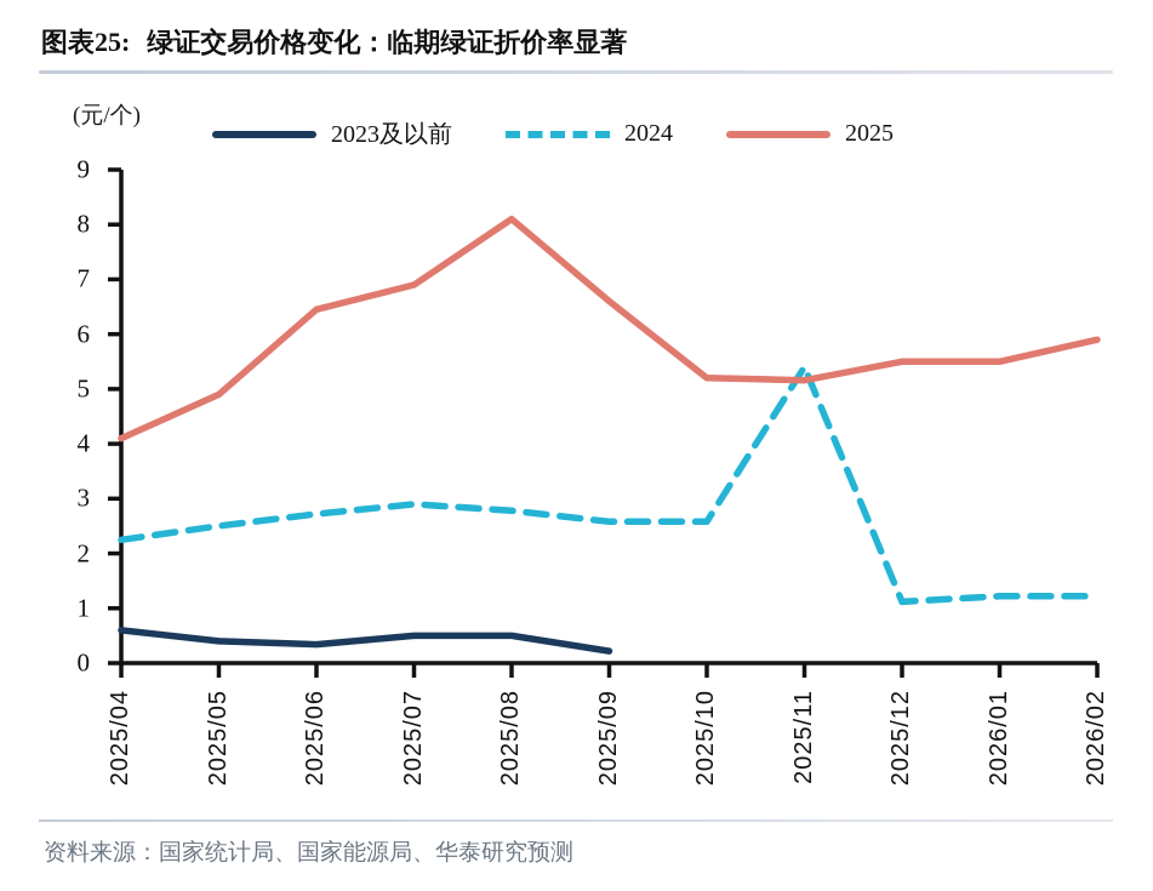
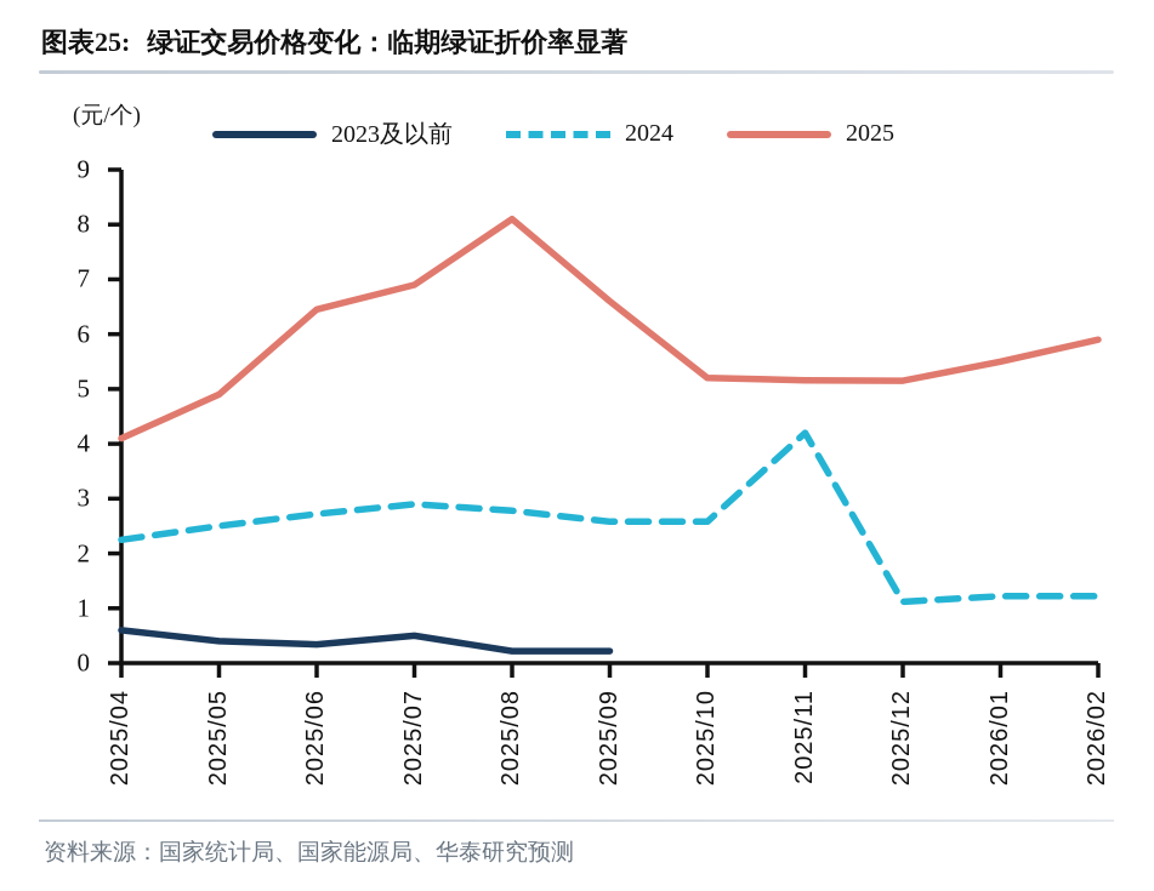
2023及以前/2025/08: 0.5 -> 0.2
2024/2025/11: 5.4 -> 4.2
2025/2025/12: 5.5 -> 5.2
